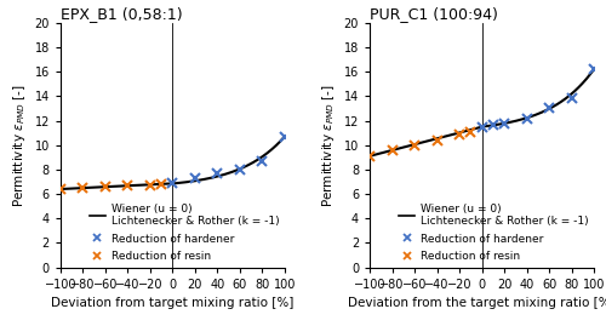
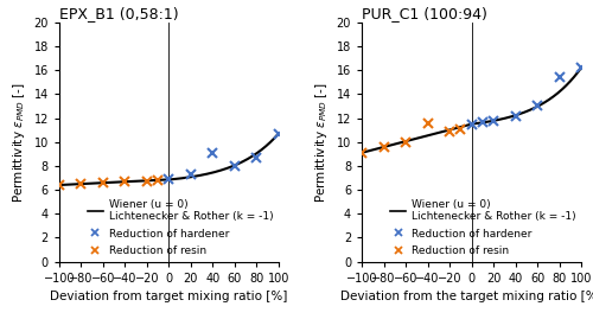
EPX_B1 (0,58:1)/Reduction of hardener/40: 7.7 -> 9.1
PUR_C1 (100:94)/Reduction of resin/−40: 10.4 -> 11.6
PUR_C1 (100:94)/Reduction of hardener/80: 13.8 -> 15.4
